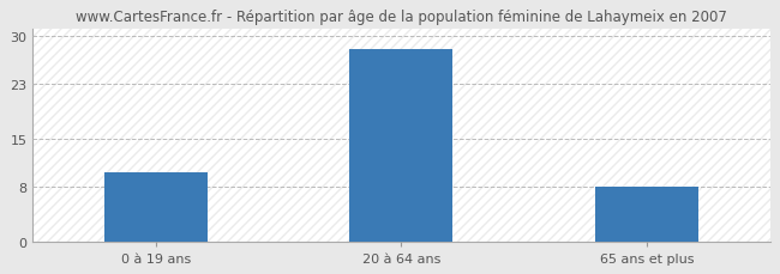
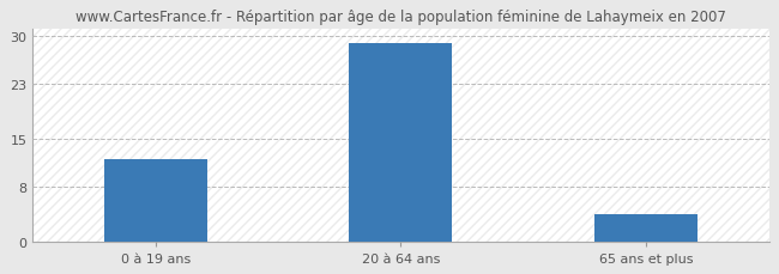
0 à 19 ans: 10 -> 12
20 à 64 ans: 28 -> 29
65 ans et plus: 8 -> 4
